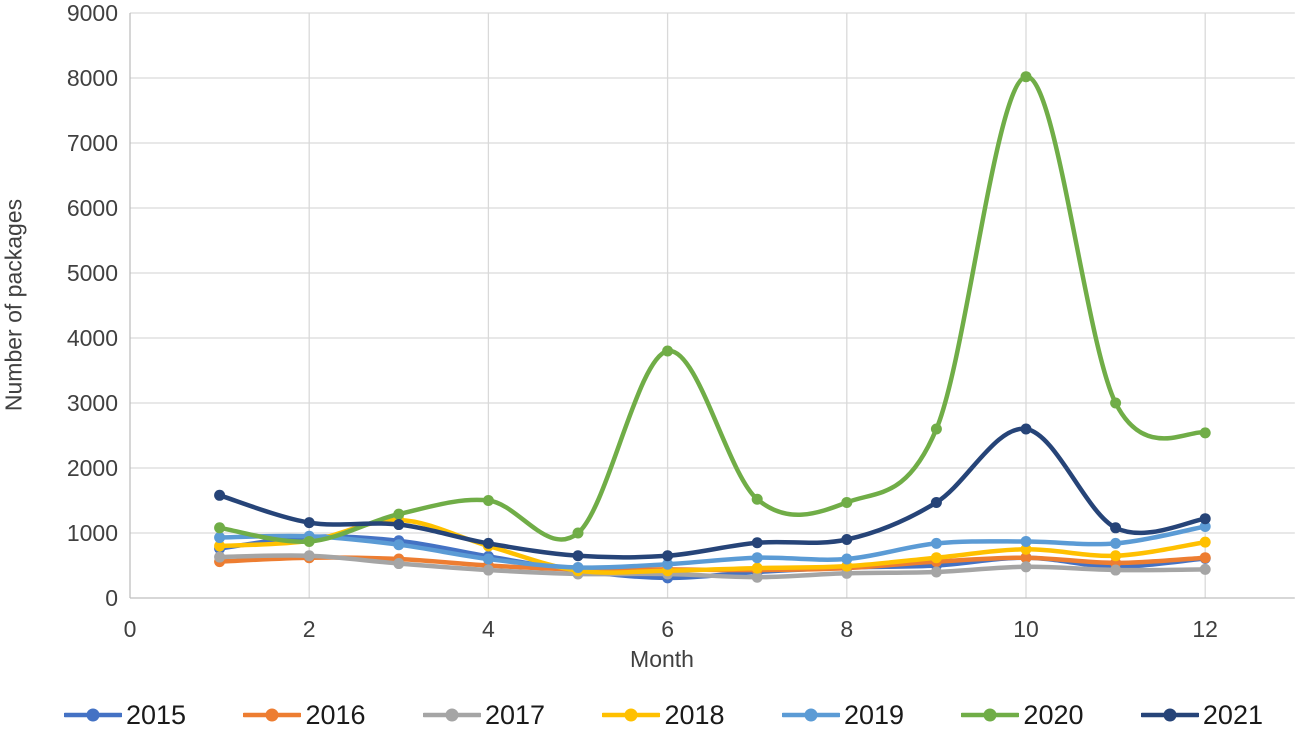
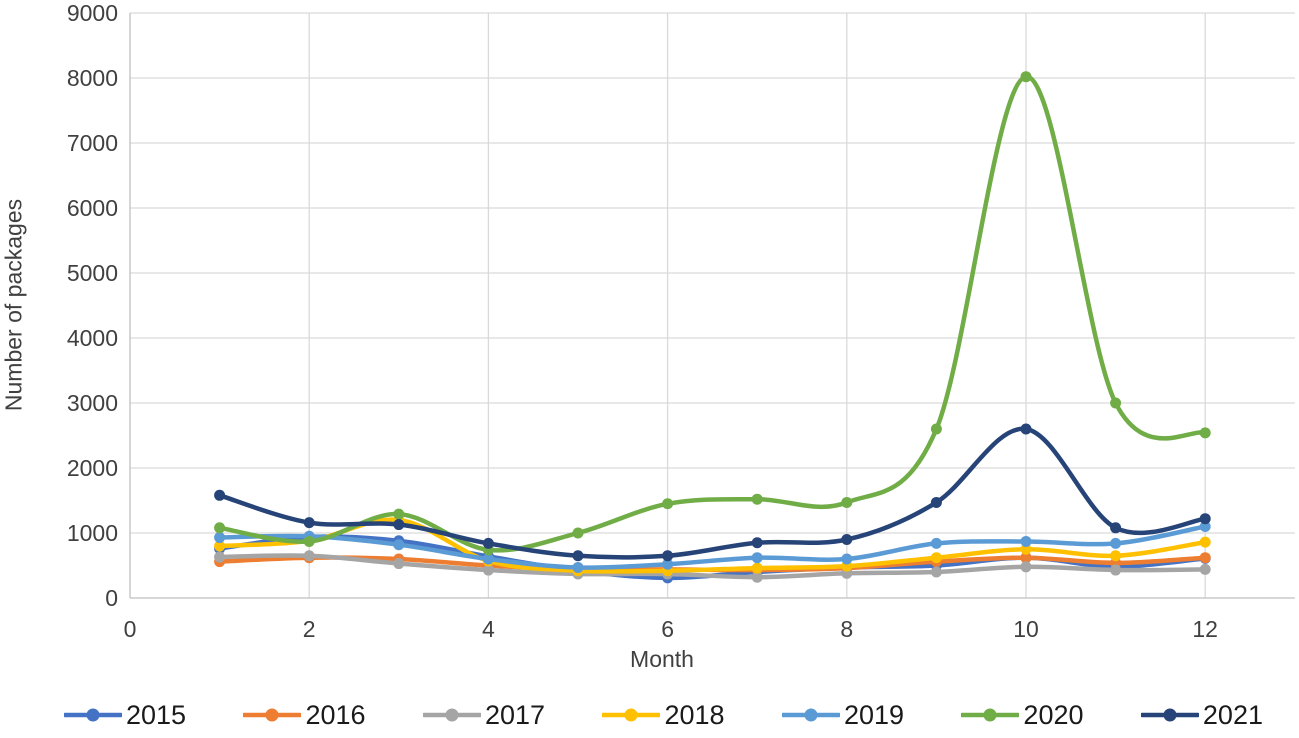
2018/4: 800 -> 600
2020/4: 1500 -> 700
2020/6: 3800 -> 1400
